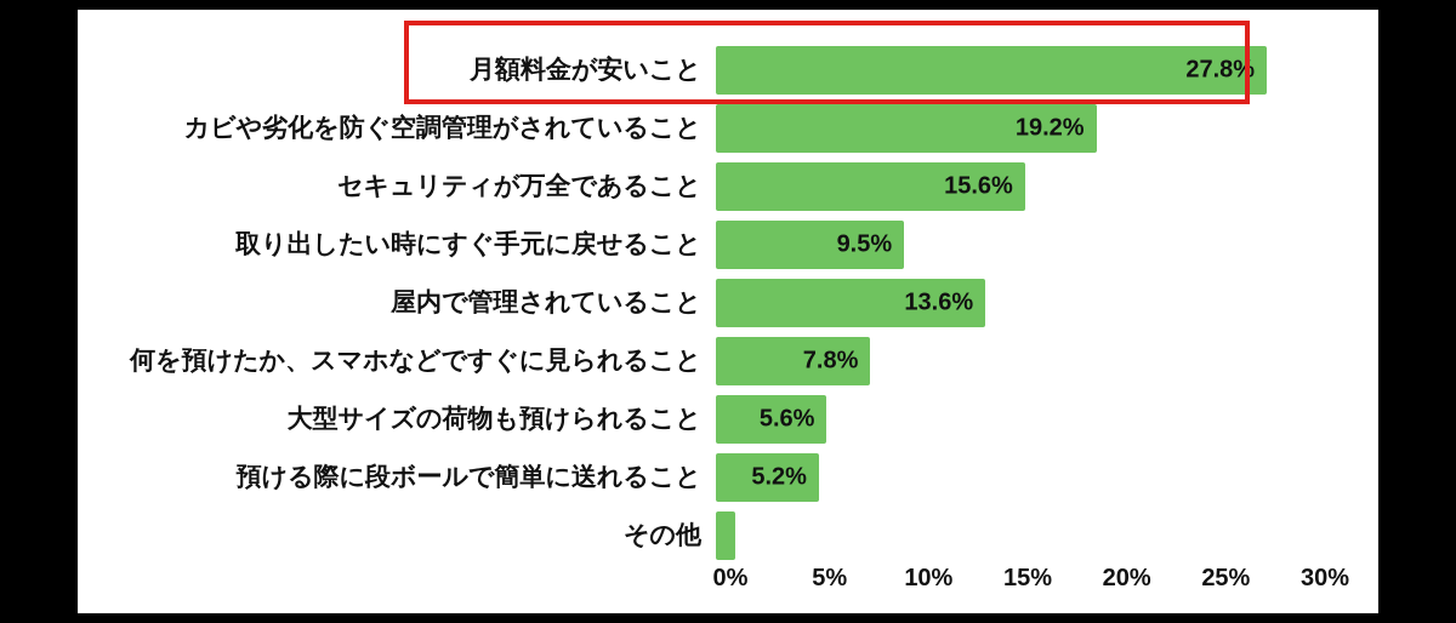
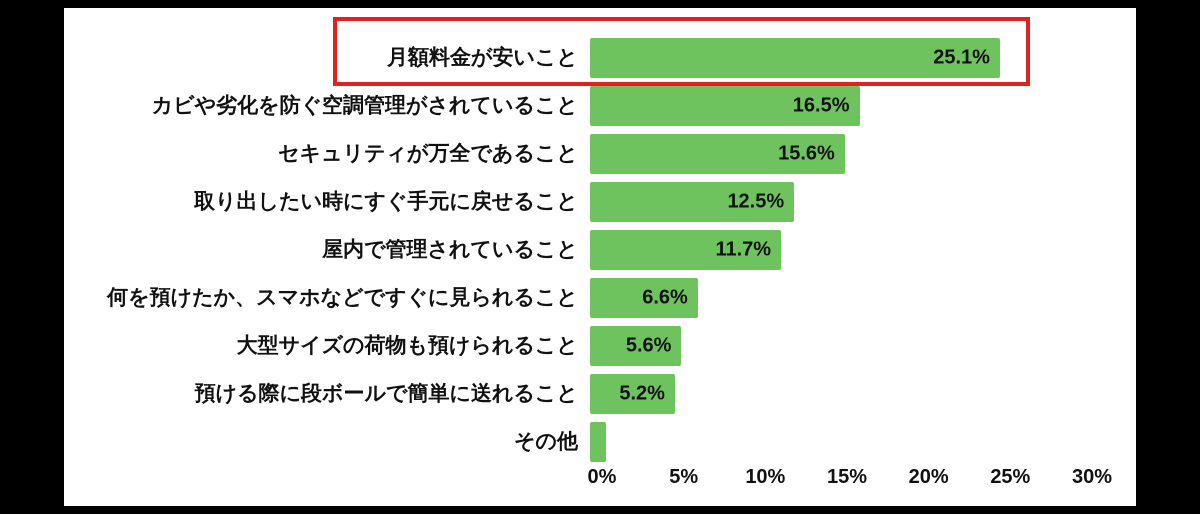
月額料金が安いこと: 27.8% -> 25.1%
カビや劣化を防ぐ空調管理がされていること: 19.2% -> 16.5%
取り出したい時にすぐ手元に戻せること: 9.5% -> 12.5%
屋内で管理されていること: 13.6% -> 11.7%
何を預けたか、スマホなどですぐに見られること: 7.8% -> 6.6%
